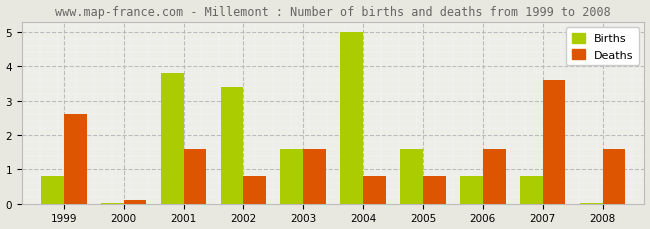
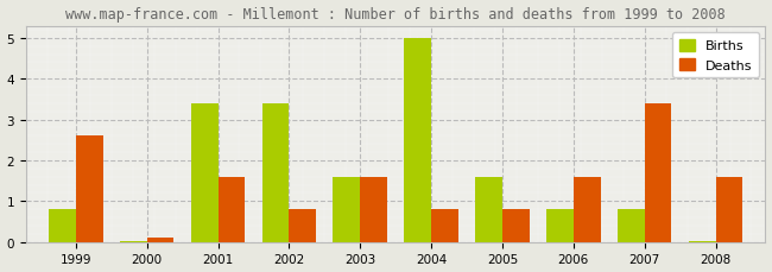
Births/2001: 3.80 -> 3.40
Deaths/2007: 3.6 -> 3.4
